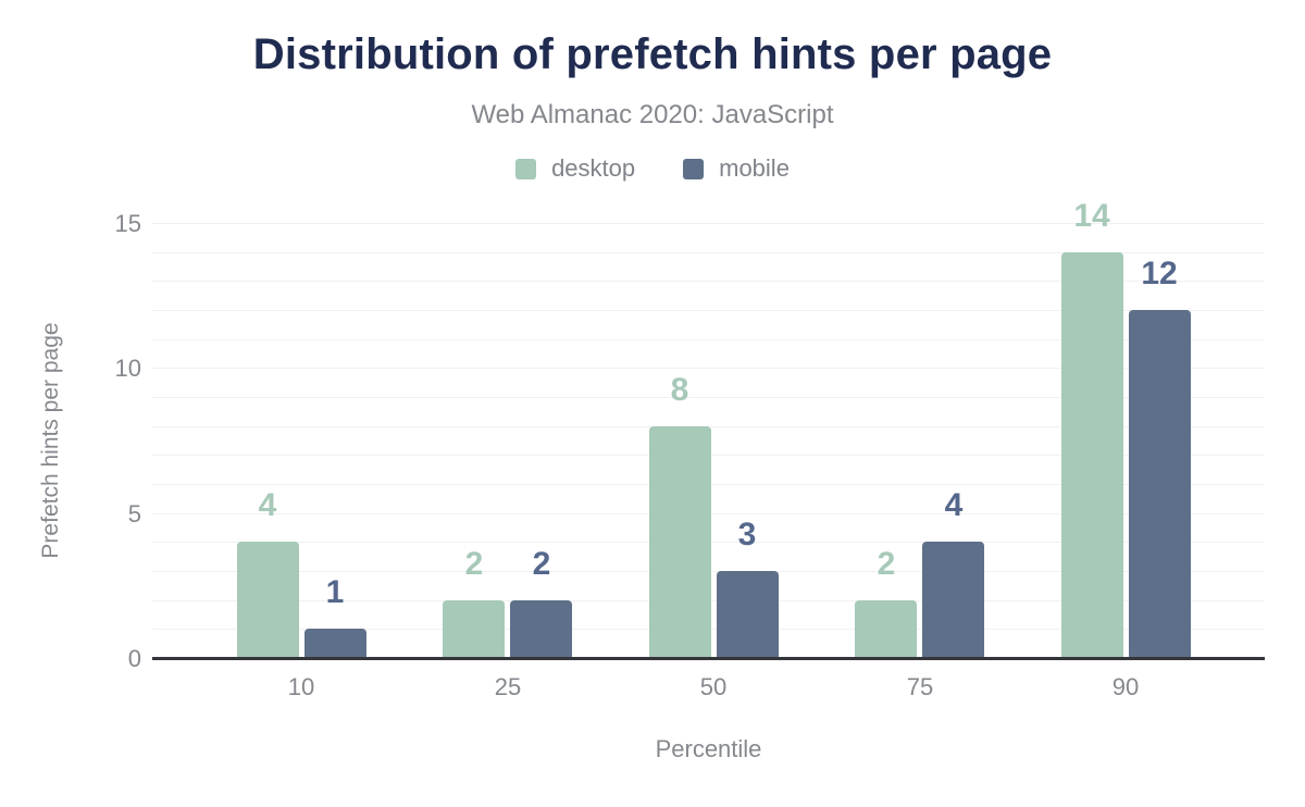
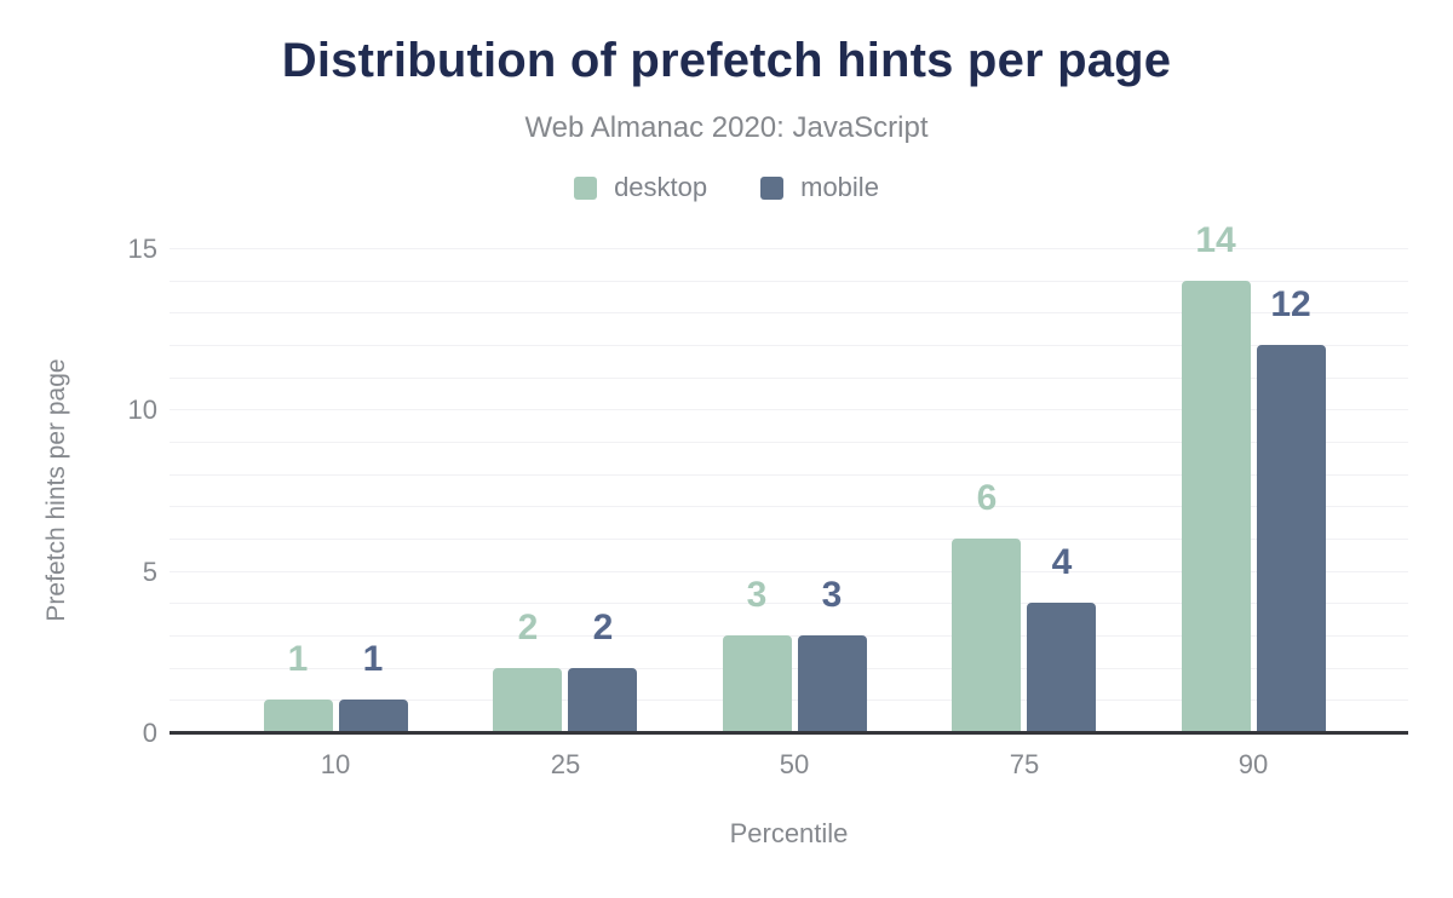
desktop/10: 4 -> 1
desktop/50: 8 -> 3
desktop/75: 2 -> 6
